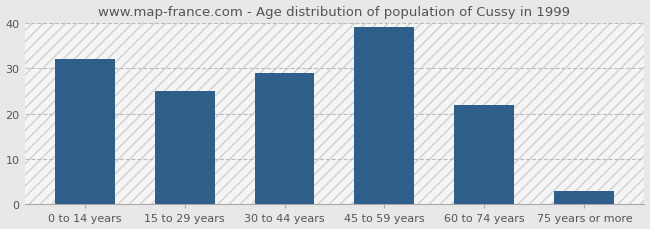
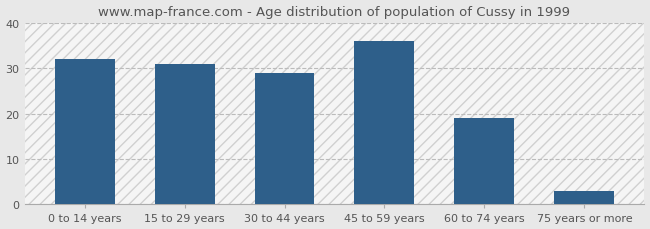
15 to 29 years: 25 -> 31
45 to 59 years: 39 -> 36
60 to 74 years: 22 -> 19
